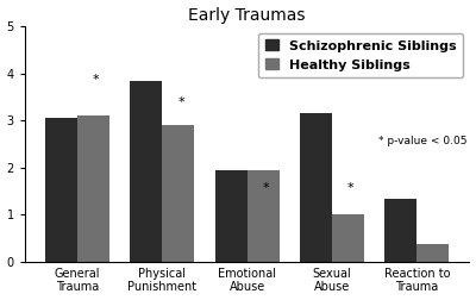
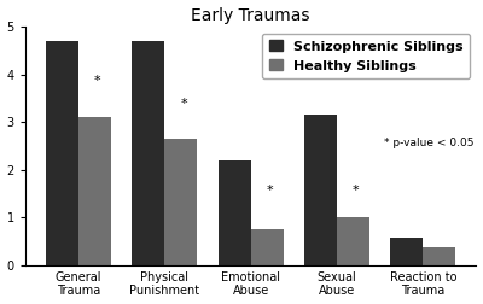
Schizophrenic Siblings/General Trauma: 3.05 -> 4.70
Schizophrenic Siblings/Physical Punishment: 3.85 -> 4.70
Healthy Siblings/Physical Punishment: 2.90 -> 2.65
Schizophrenic Siblings/Emotional Abuse: 1.95 -> 2.20
Healthy Siblings/Emotional Abuse: 1.95 -> 0.75
Schizophrenic Siblings/Reaction to Trauma: 1.35 -> 0.58
